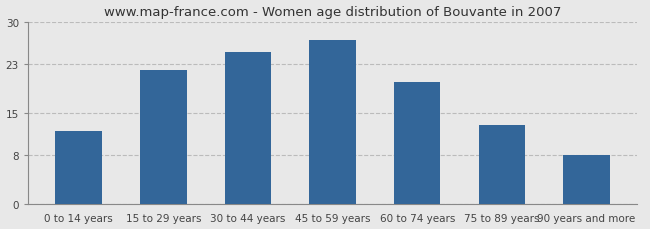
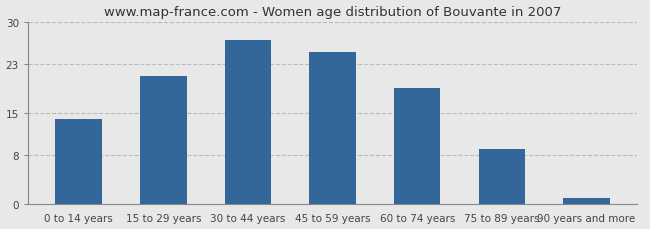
0 to 14 years: 12 -> 14
15 to 29 years: 22 -> 21
30 to 44 years: 25 -> 27
45 to 59 years: 27 -> 25
60 to 74 years: 20 -> 19
75 to 89 years: 13 -> 9
90 years and more: 8 -> 1
